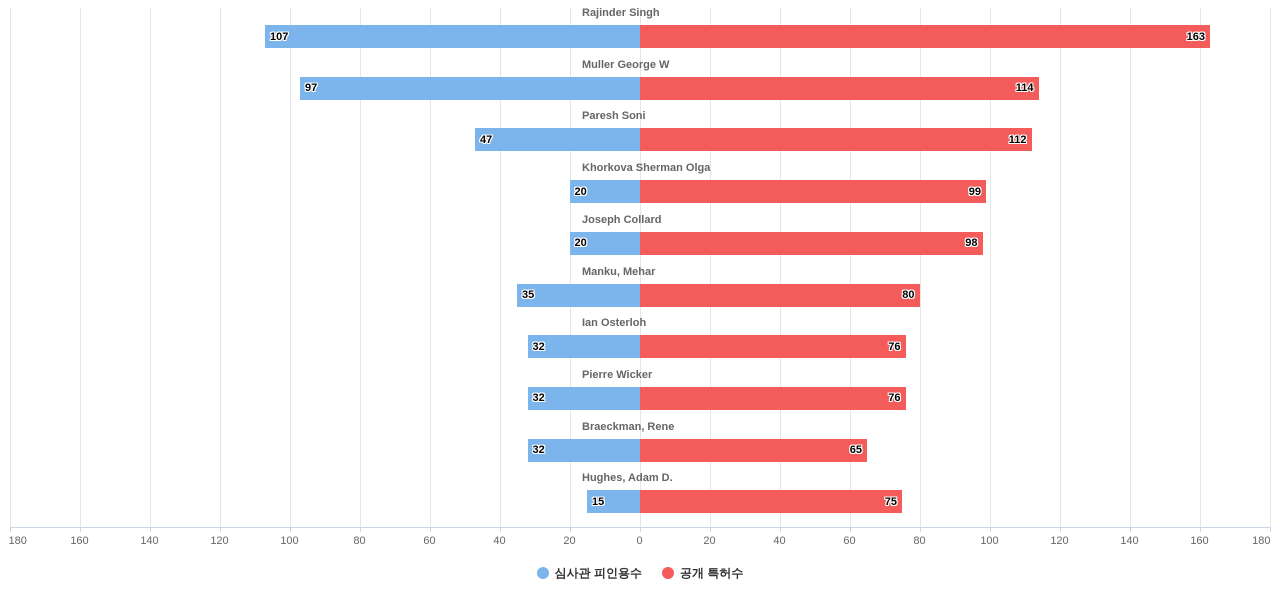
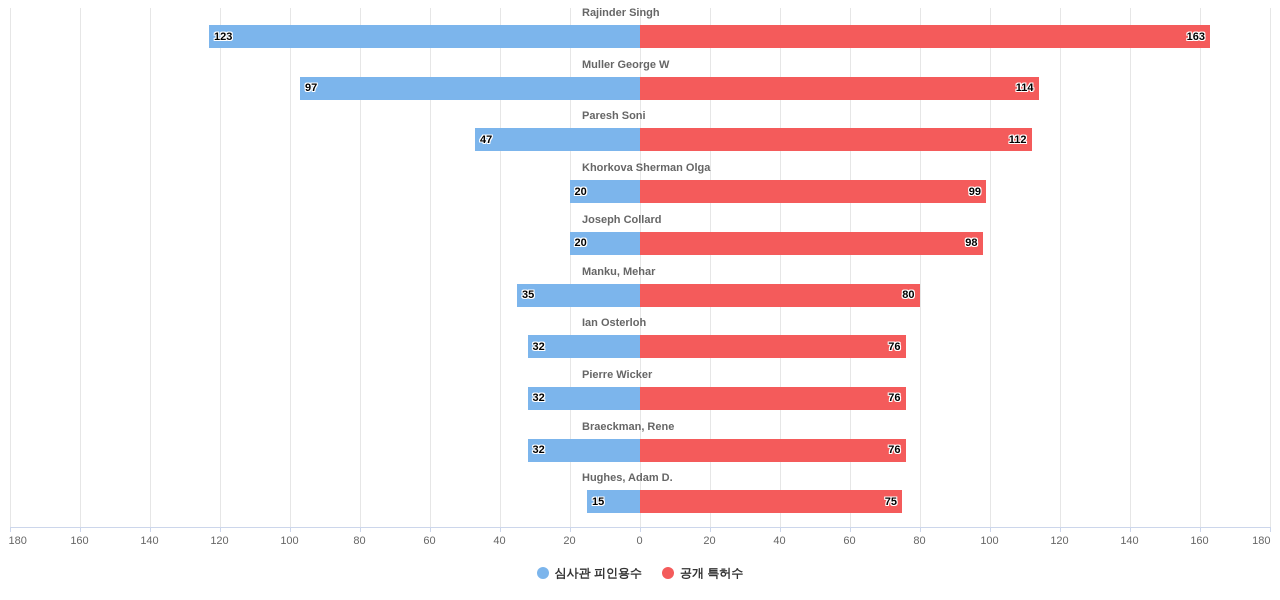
심사관 피인용수/Rajinder Singh: 107 -> 123
공개 특허수/Braeckman, Rene: 65 -> 76
